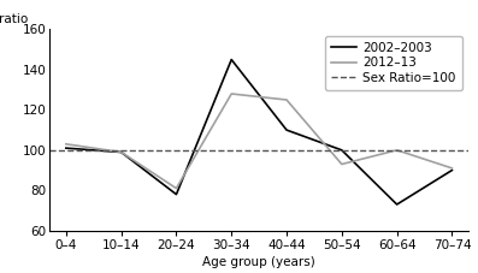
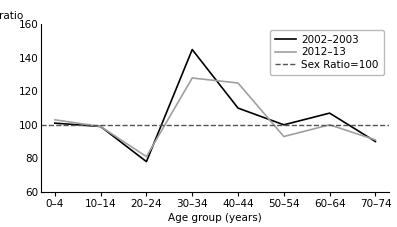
2002–2003/60–64: 73 -> 107
